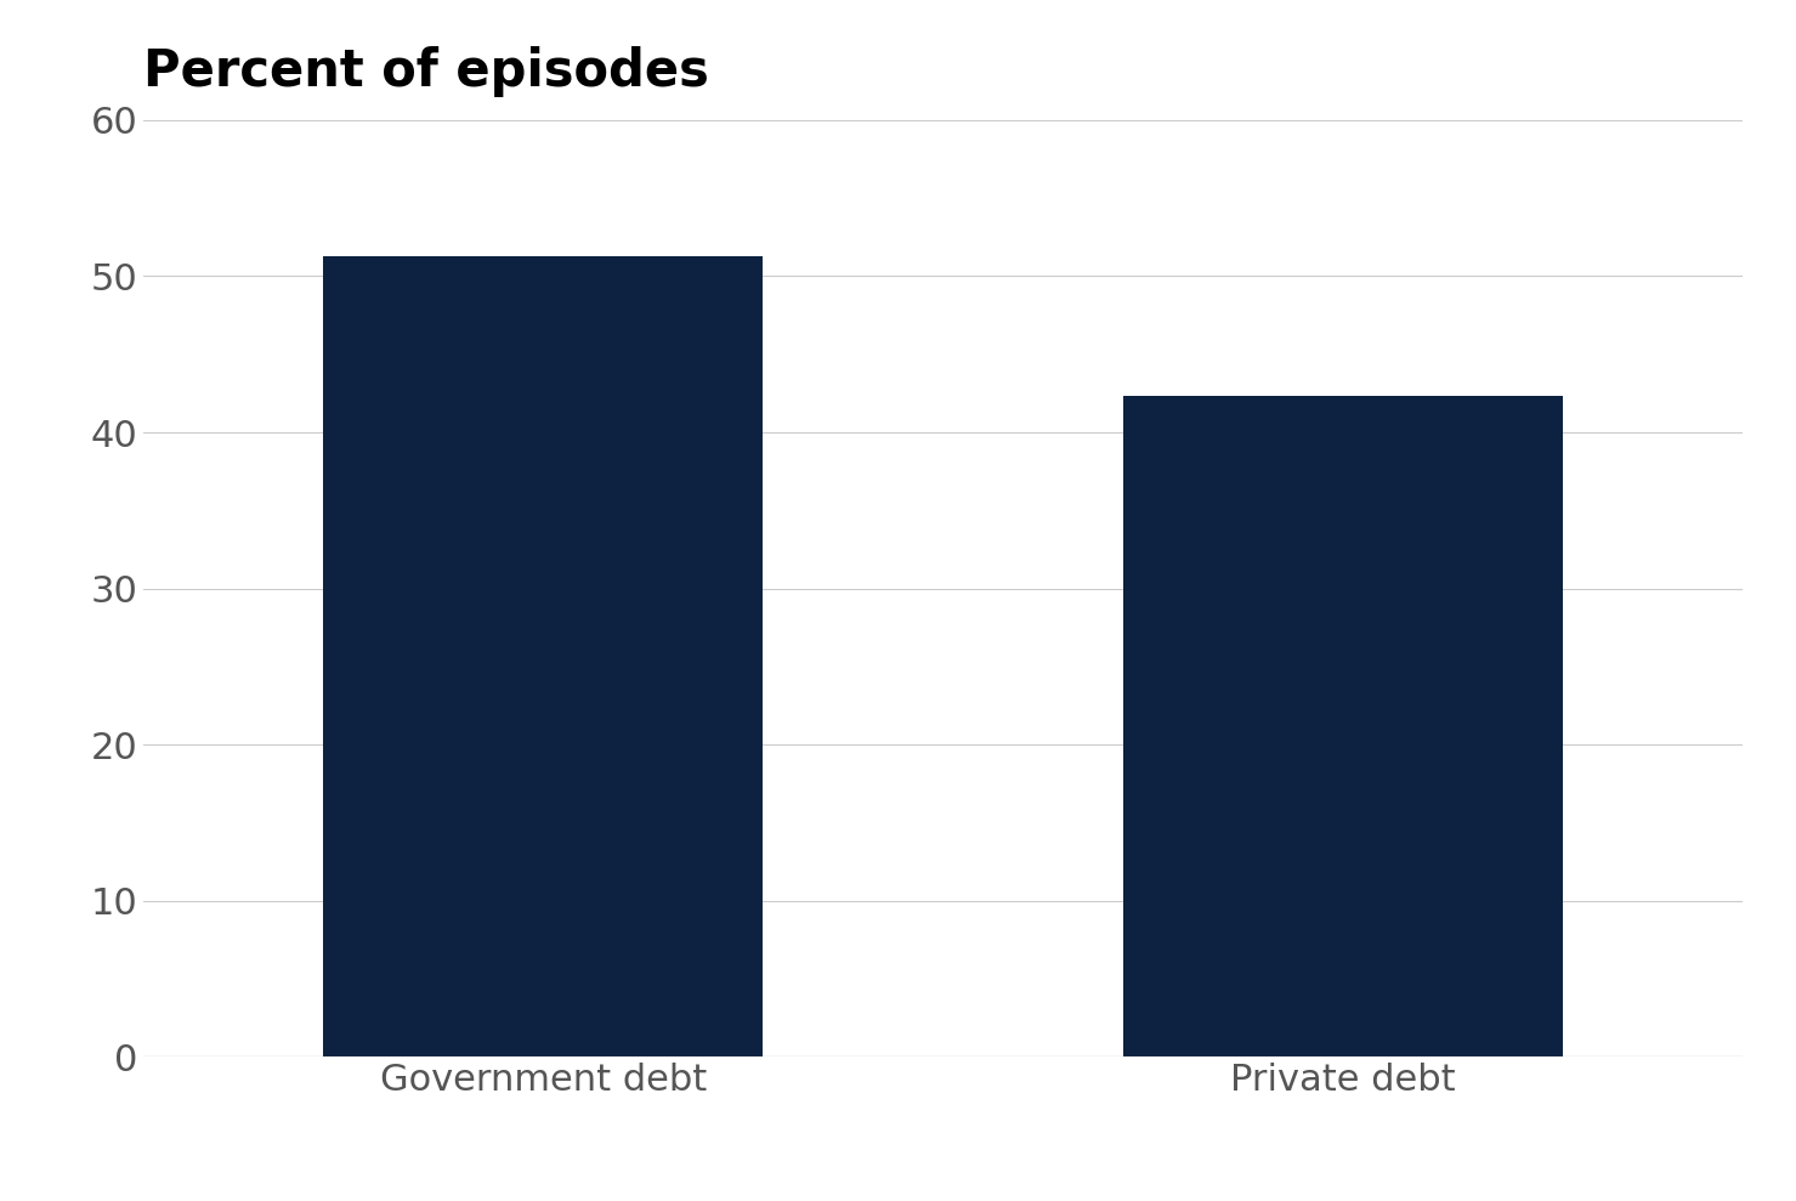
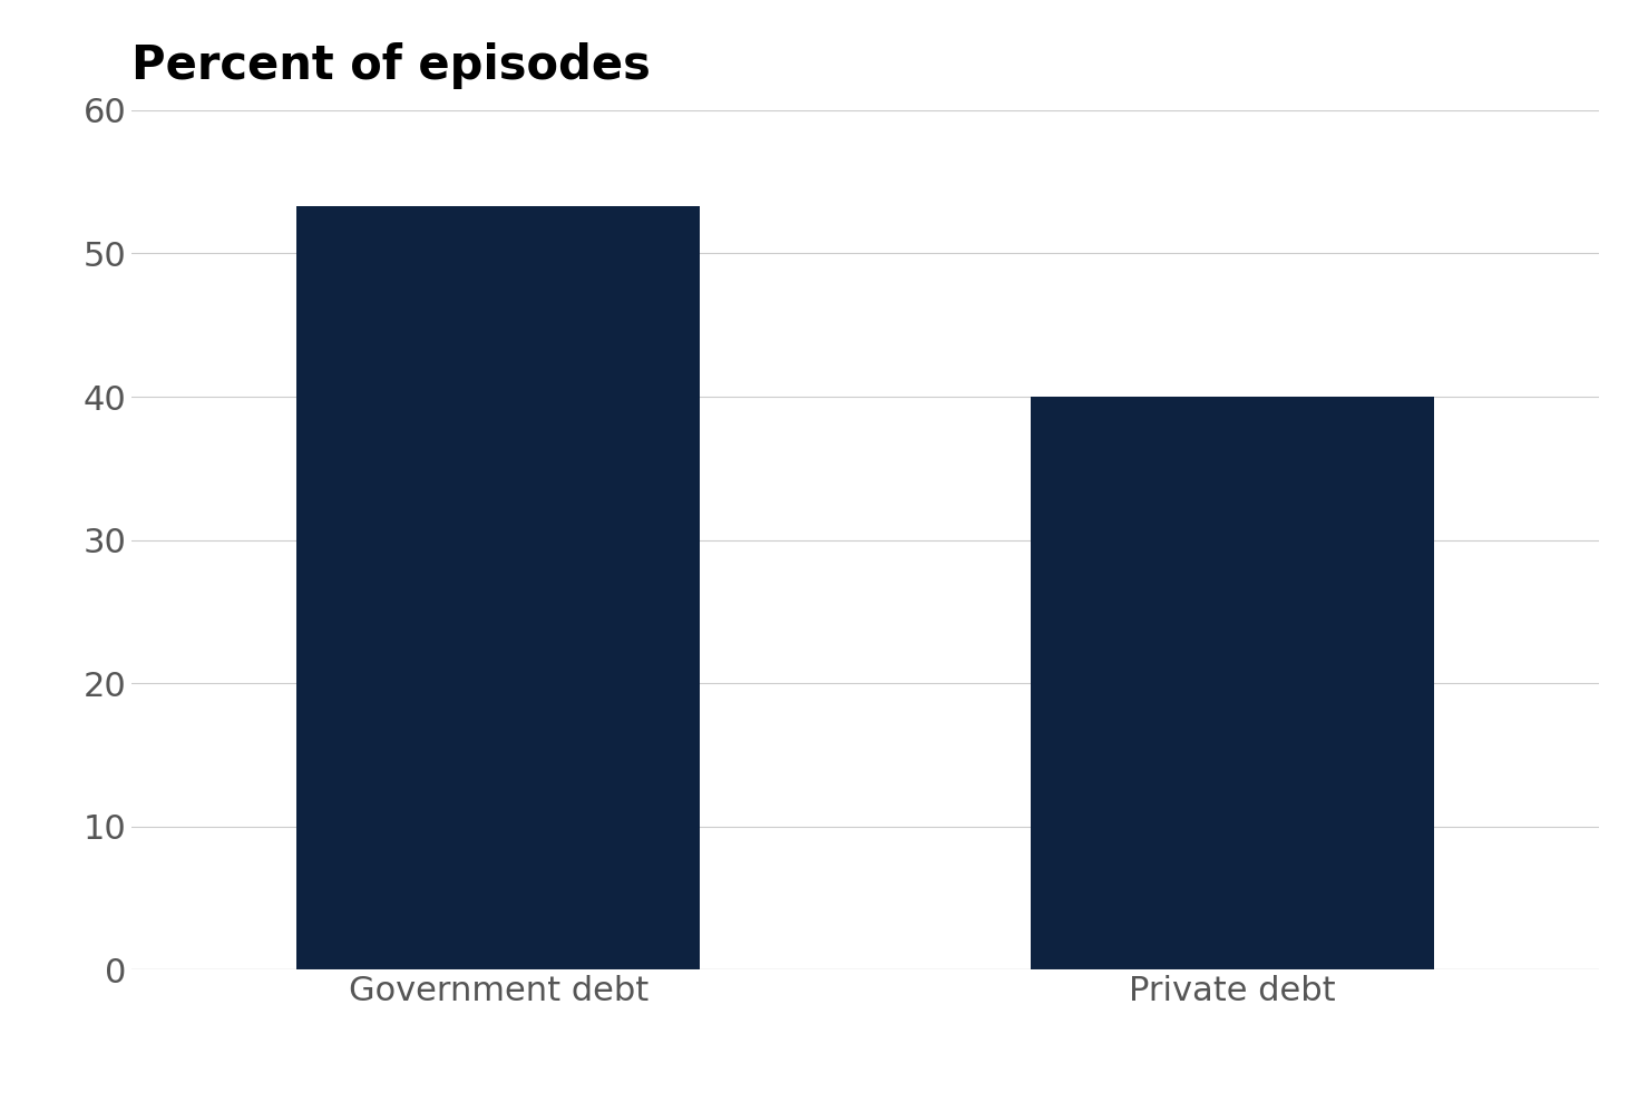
Government debt: 51.3 -> 53.3
Private debt: 42.3 -> 40.0
